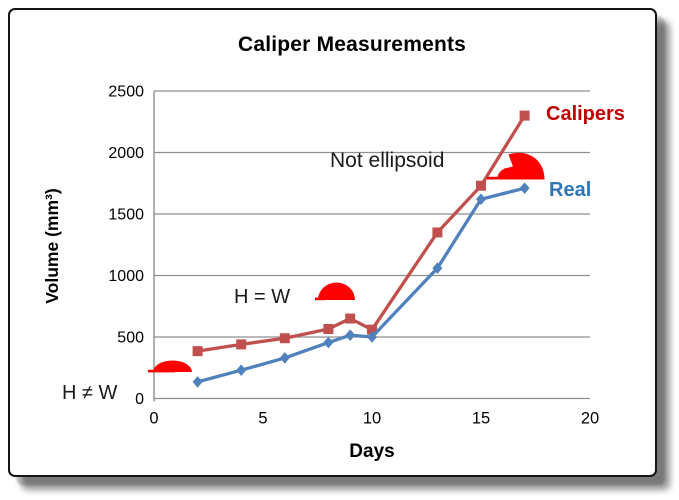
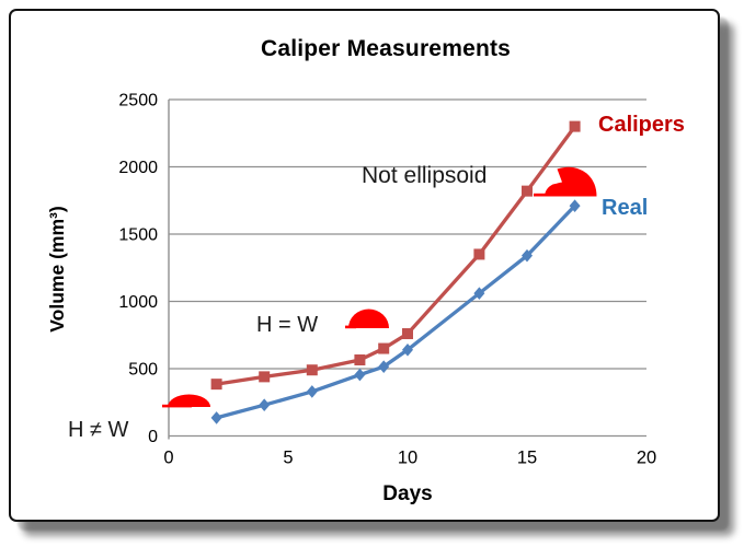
Calipers/10: 560 -> 760
Real/10: 500 -> 640
Calipers/15: 1730 -> 1820
Real/15: 1620 -> 1340
